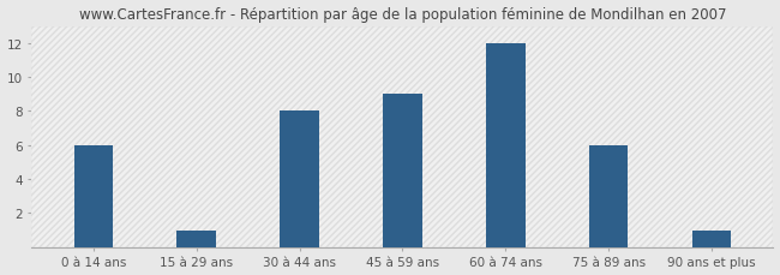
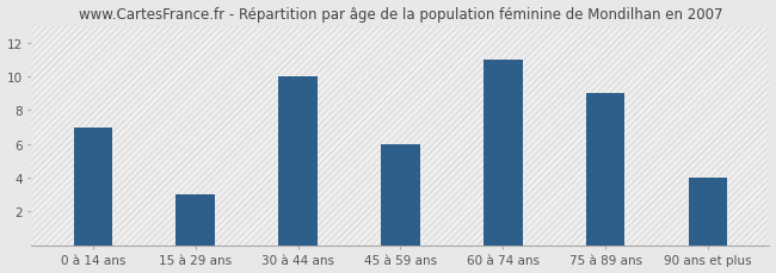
0 à 14 ans: 6 -> 7
15 à 29 ans: 1 -> 3
30 à 44 ans: 8 -> 10
45 à 59 ans: 9 -> 6
60 à 74 ans: 12 -> 11
75 à 89 ans: 6 -> 9
90 ans et plus: 1 -> 4
